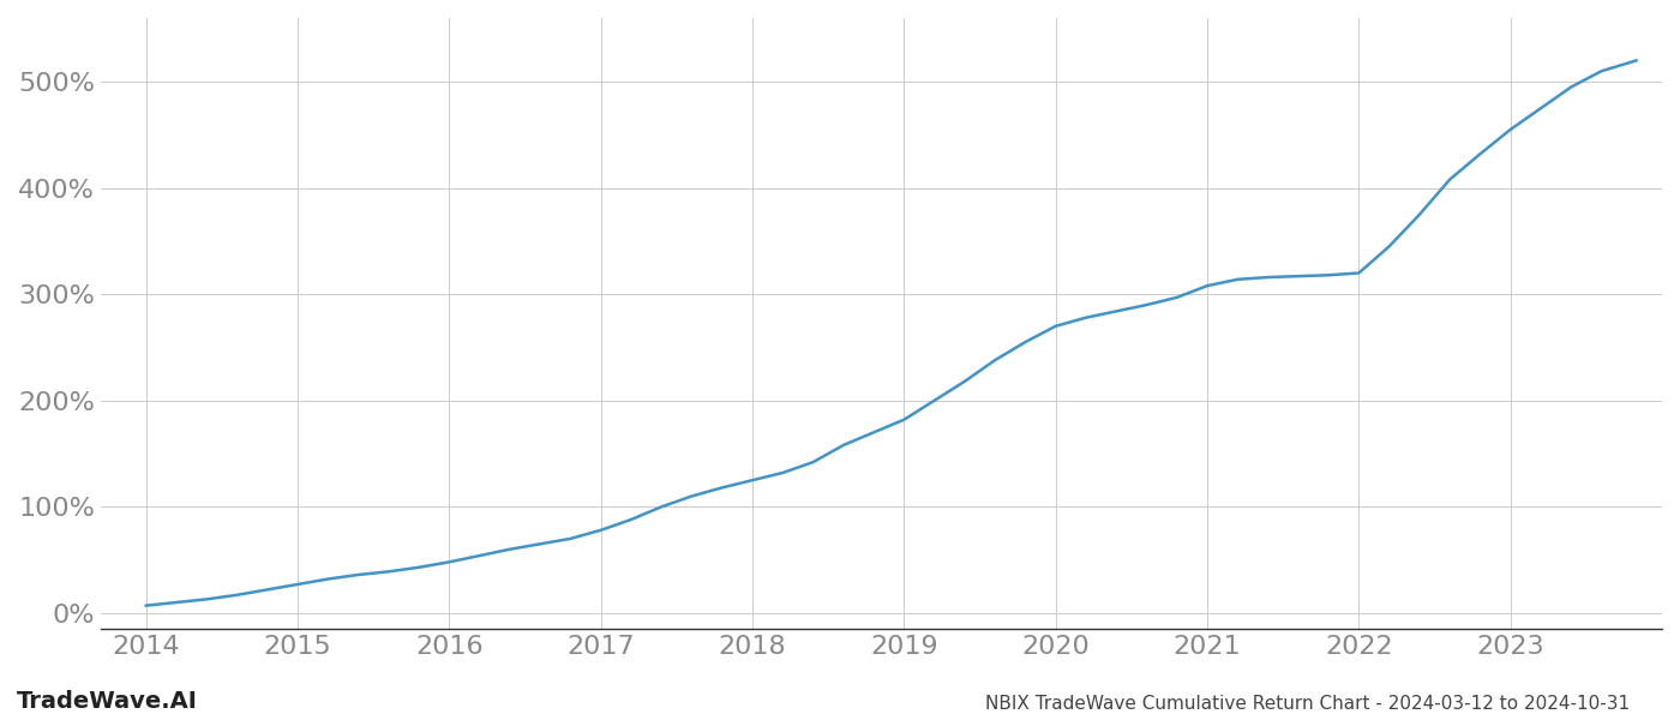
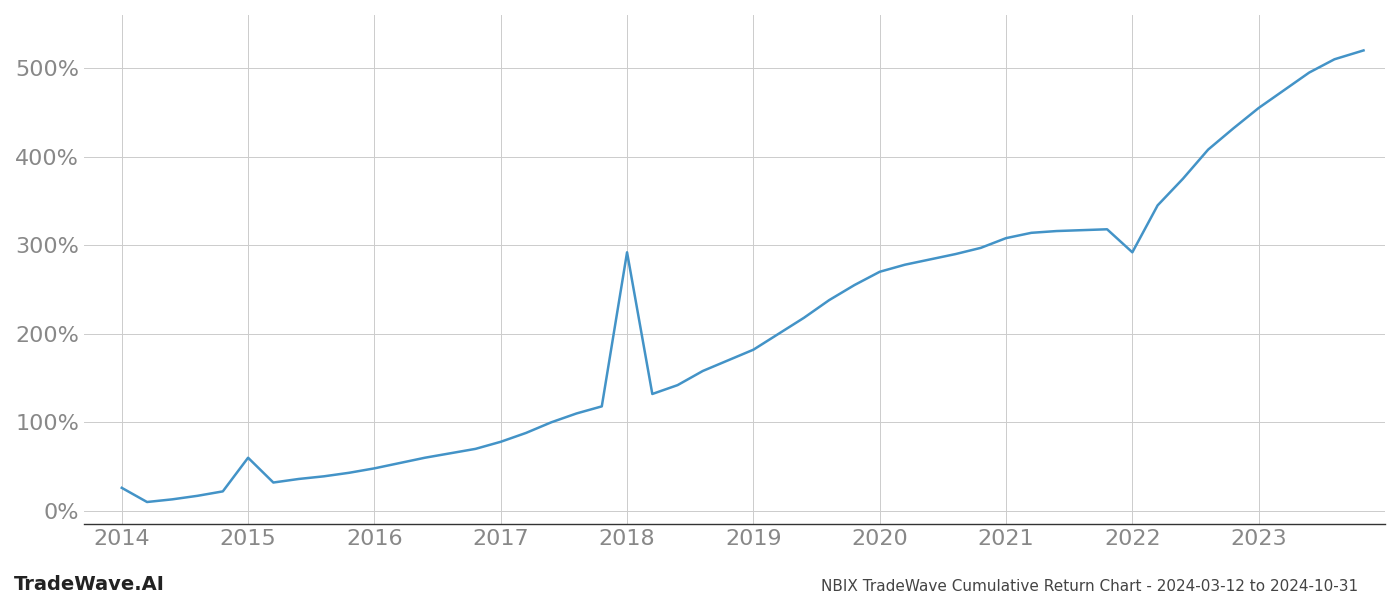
2014: 7% -> 26%
2015: 27% -> 60%
2018: 125% -> 292%
2022: 320% -> 292%
